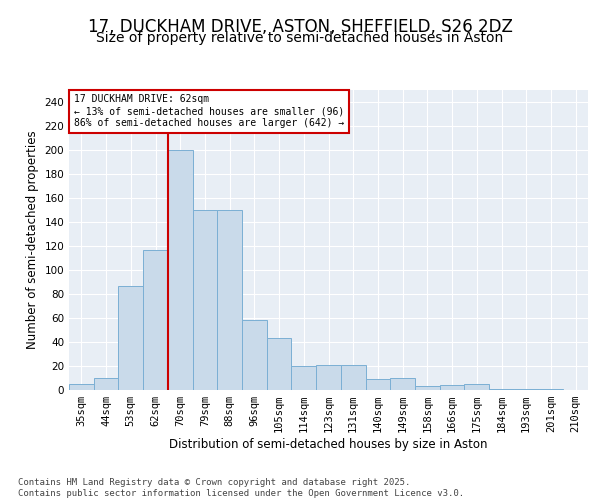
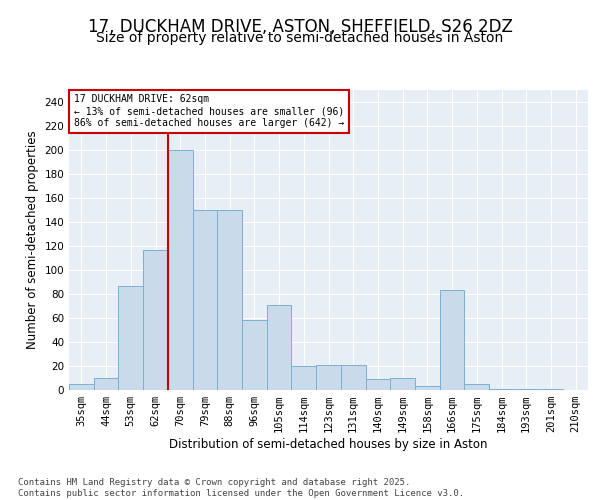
105sqm: 43 -> 71
166sqm: 4 -> 83
